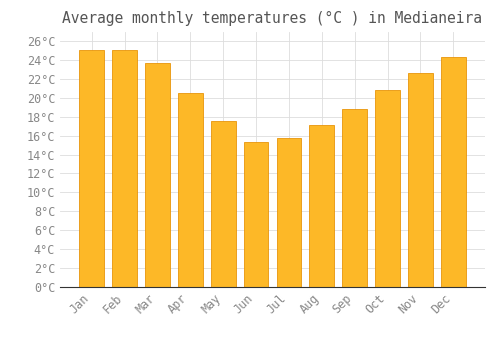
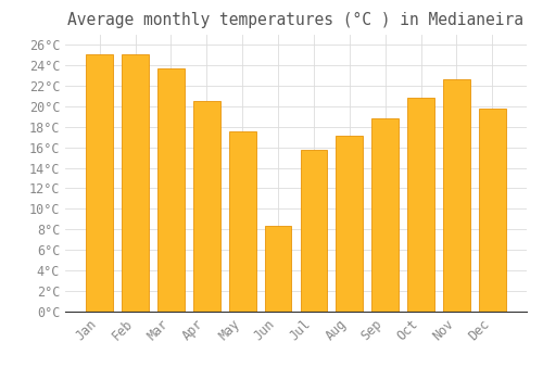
Jun: 15.3°C -> 8.4°C
Dec: 24.3°C -> 19.8°C
